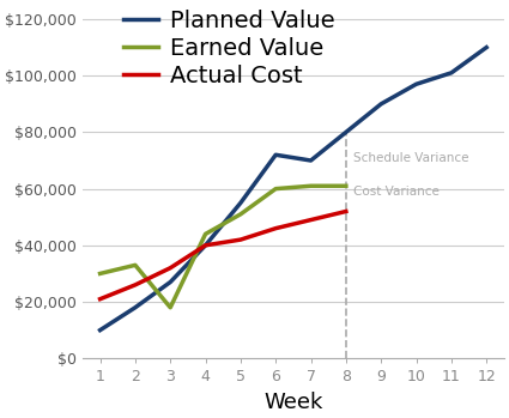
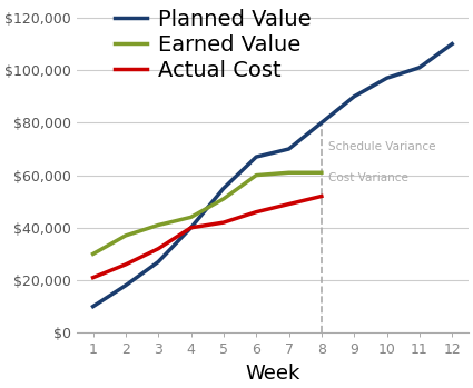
Earned Value/2: $33,000 -> $37,000
Earned Value/3: $18,000 -> $41,000
Planned Value/6: $72,000 -> $67,000
